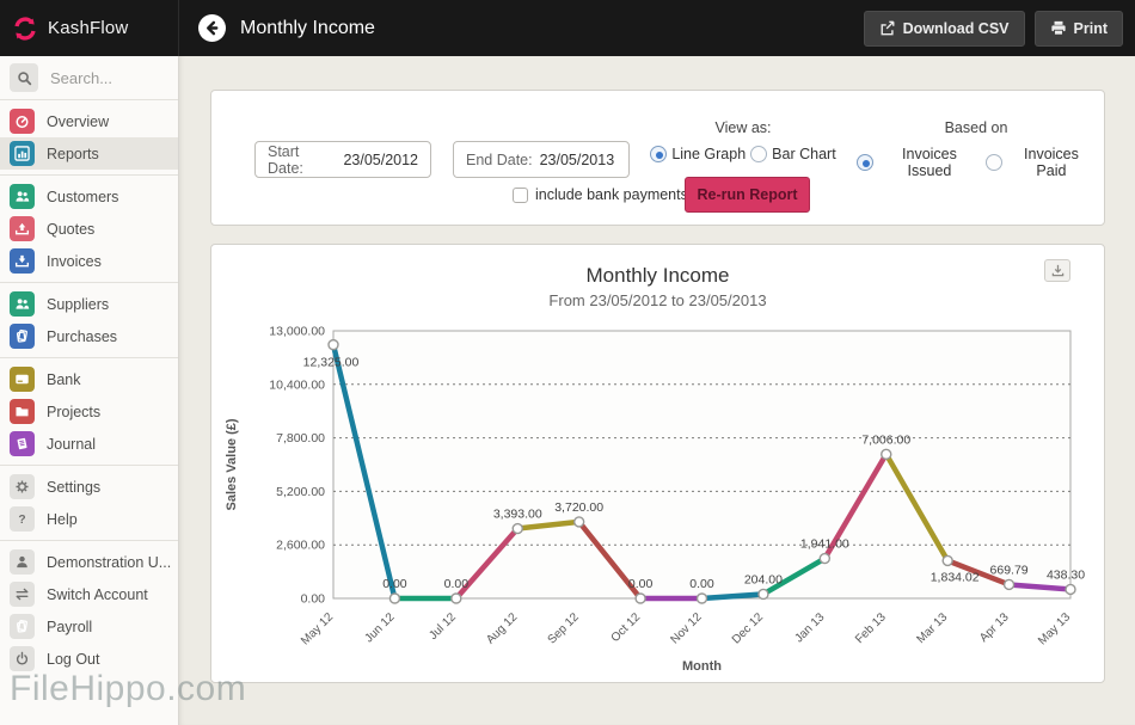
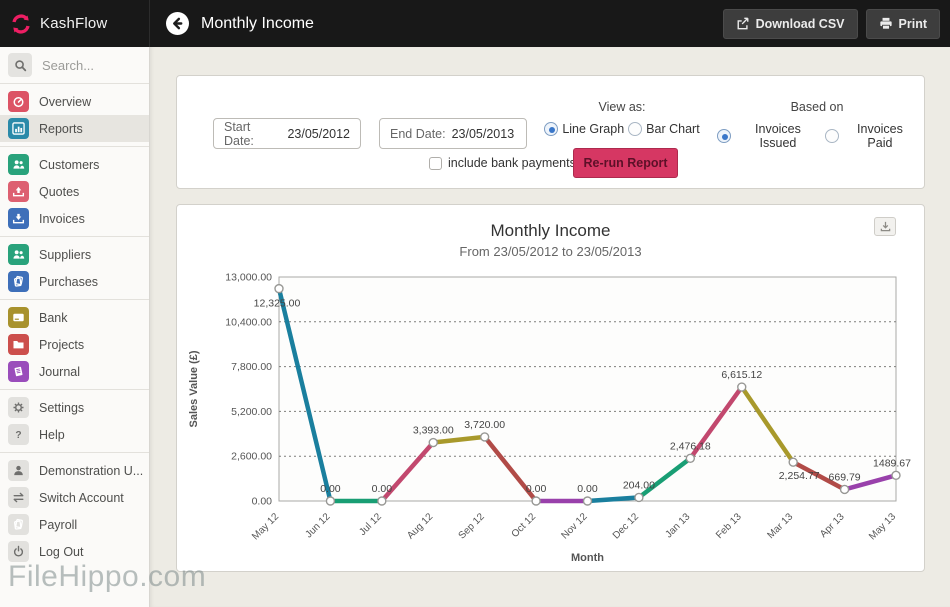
Jan 13: 1,941.00 -> 2,476.18
Feb 13: 7,006.00 -> 6,615.12
Mar 13: 1,834.02 -> 2,254.77
May 13: 438.30 -> 1489.67
